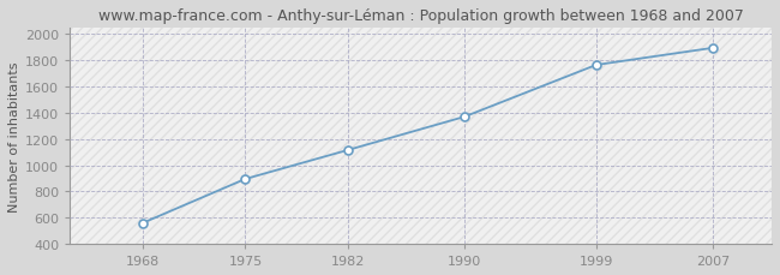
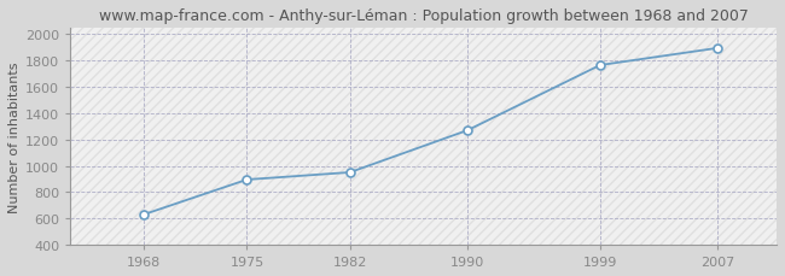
1968: 560 -> 630
1982: 1120 -> 950
1990: 1370 -> 1270
